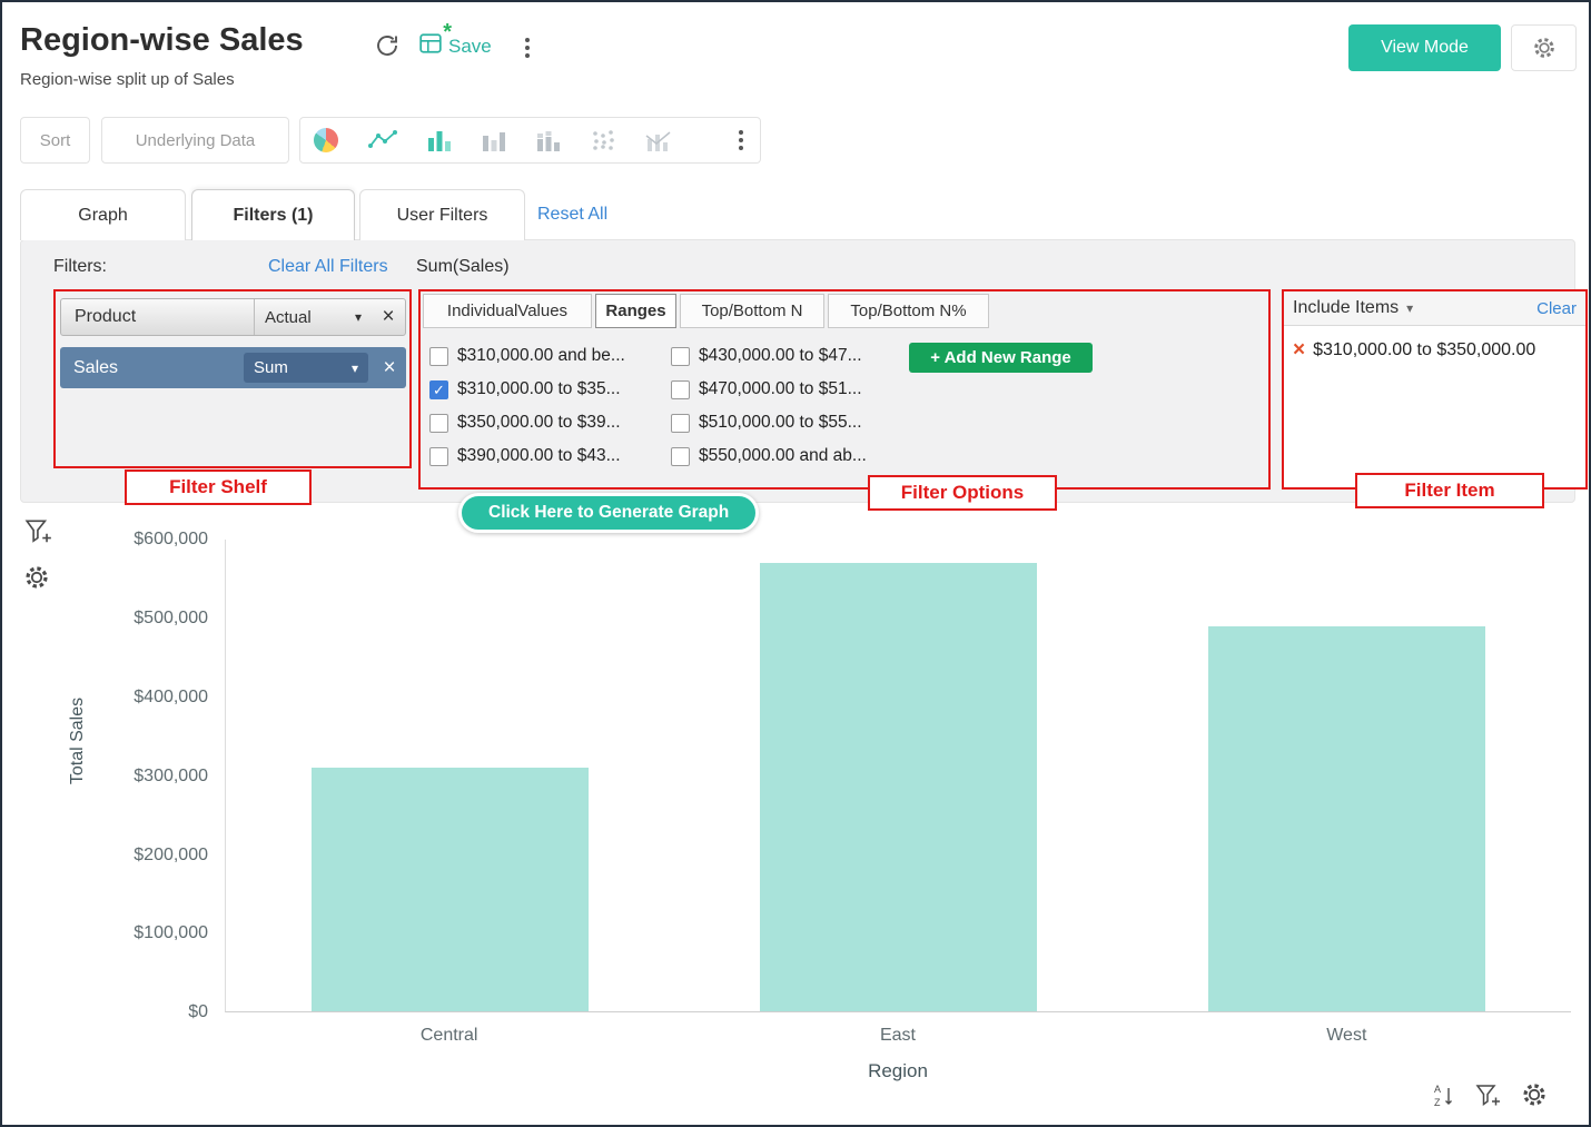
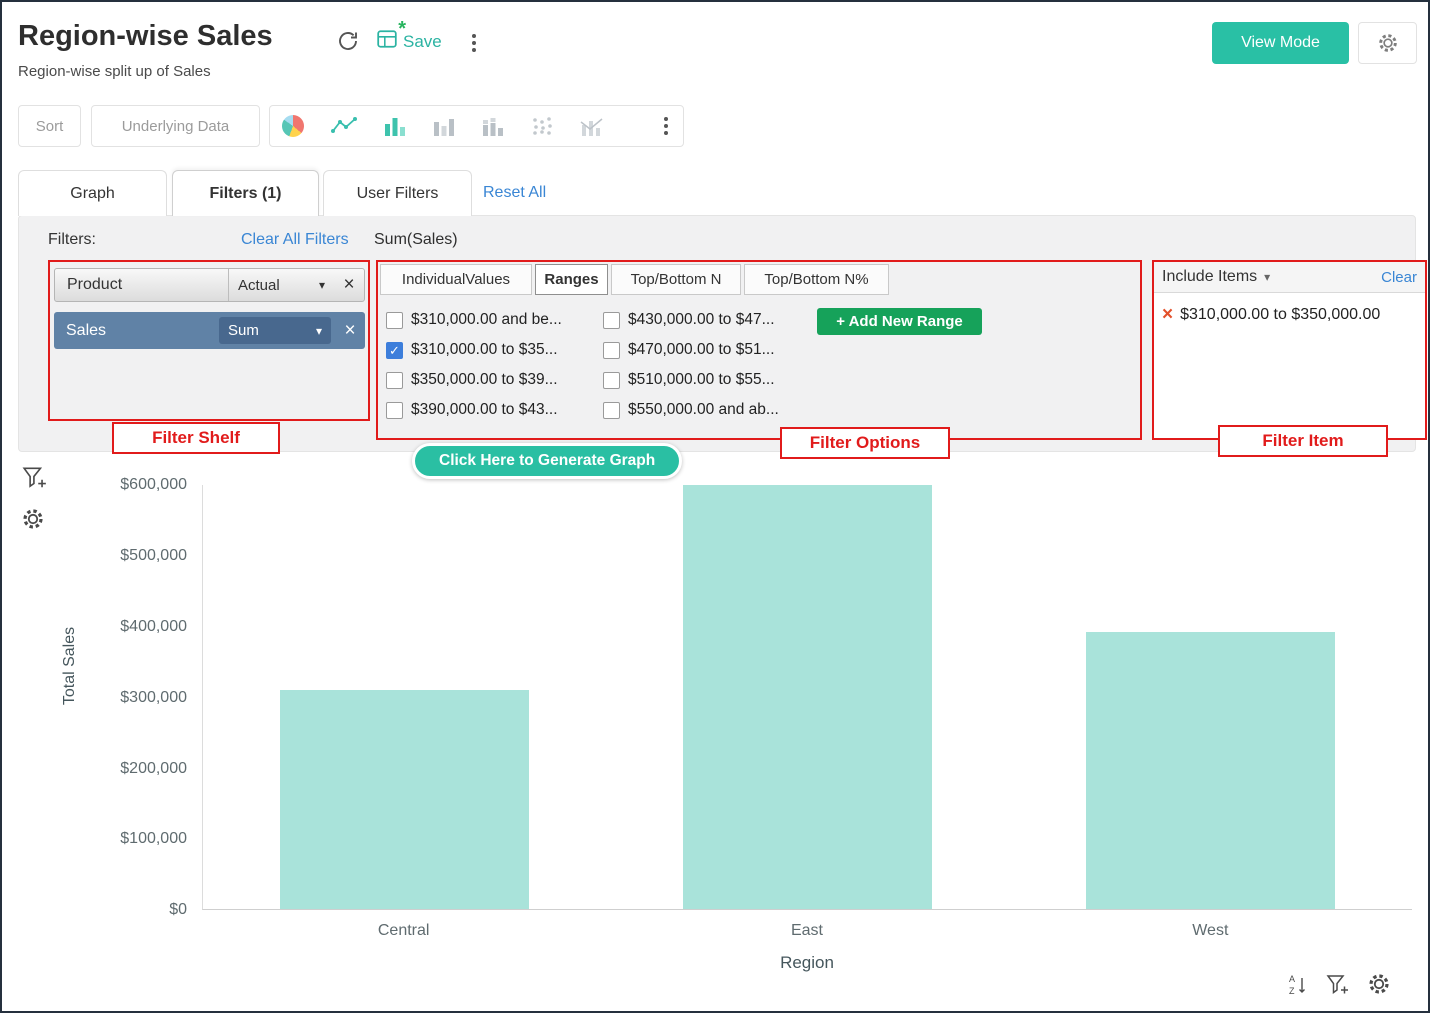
East: $570000 -> $600000
West: $490000 -> $390000
